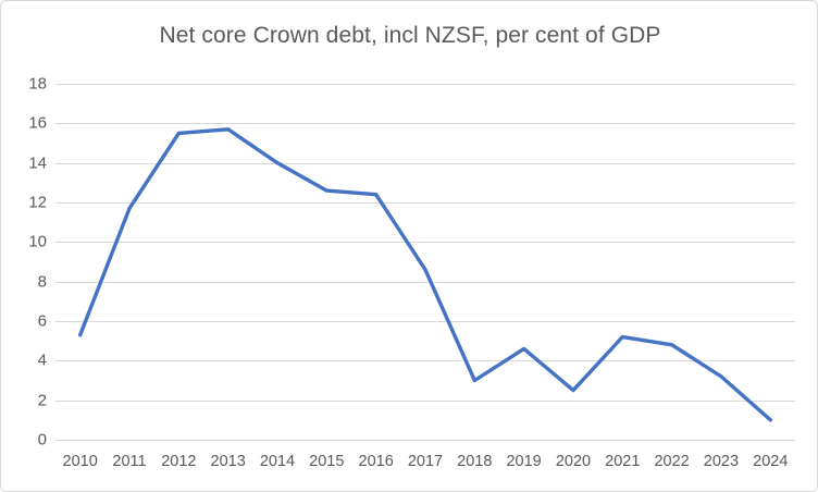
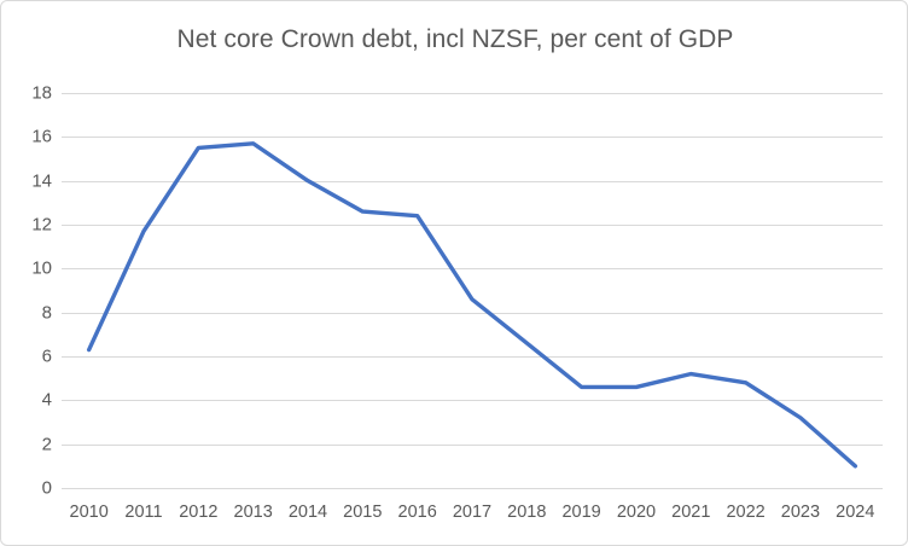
2010: 5.3 -> 6.3
2018: 3.0 -> 6.6
2020: 2.5 -> 4.6
